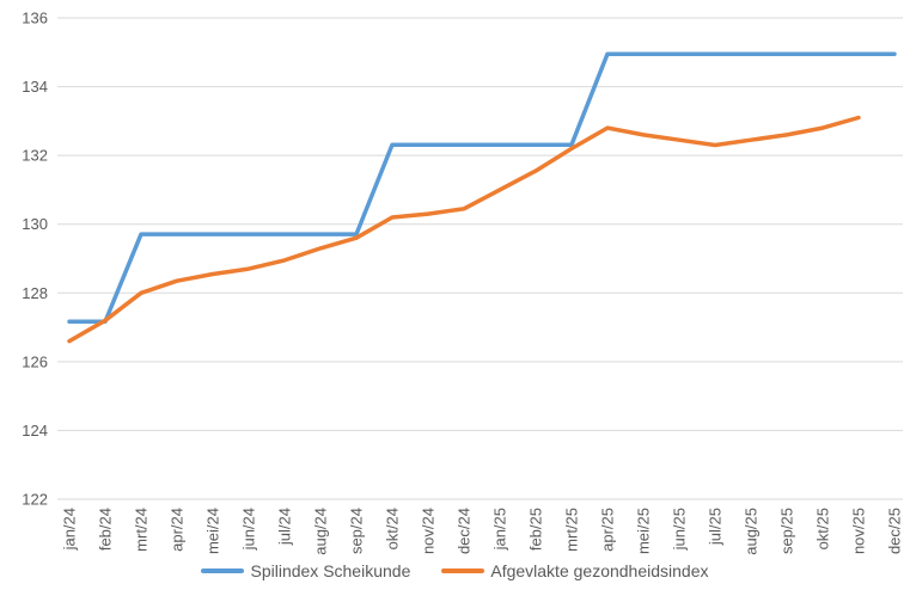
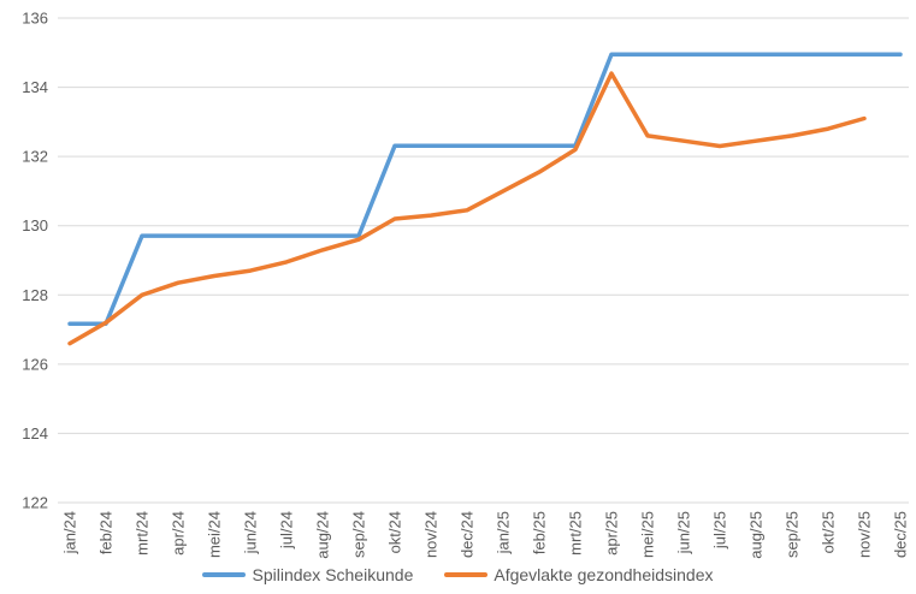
Afgevlakte gezondheidsindex/apr/25: 132.8 -> 134.4
